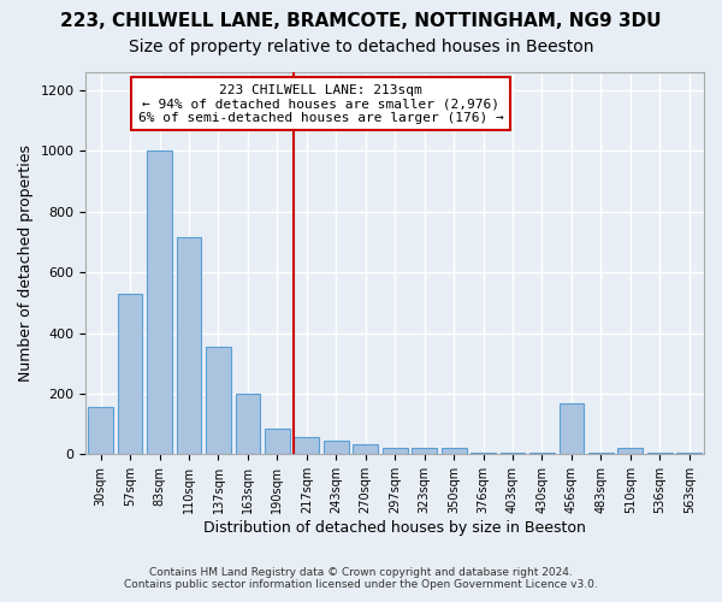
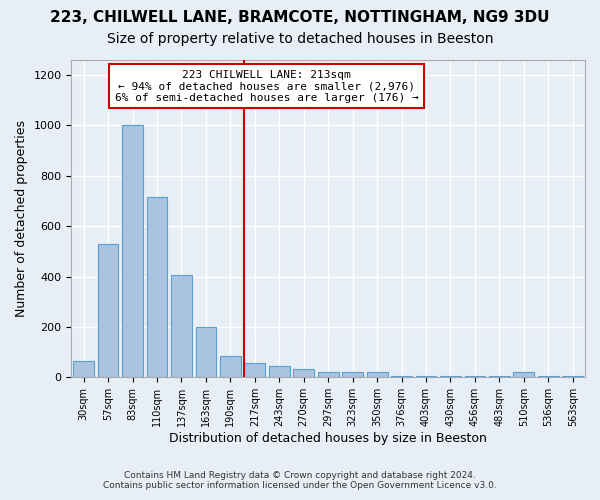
30sqm: 155 -> 65
137sqm: 355 -> 405
456sqm: 170 -> 5
